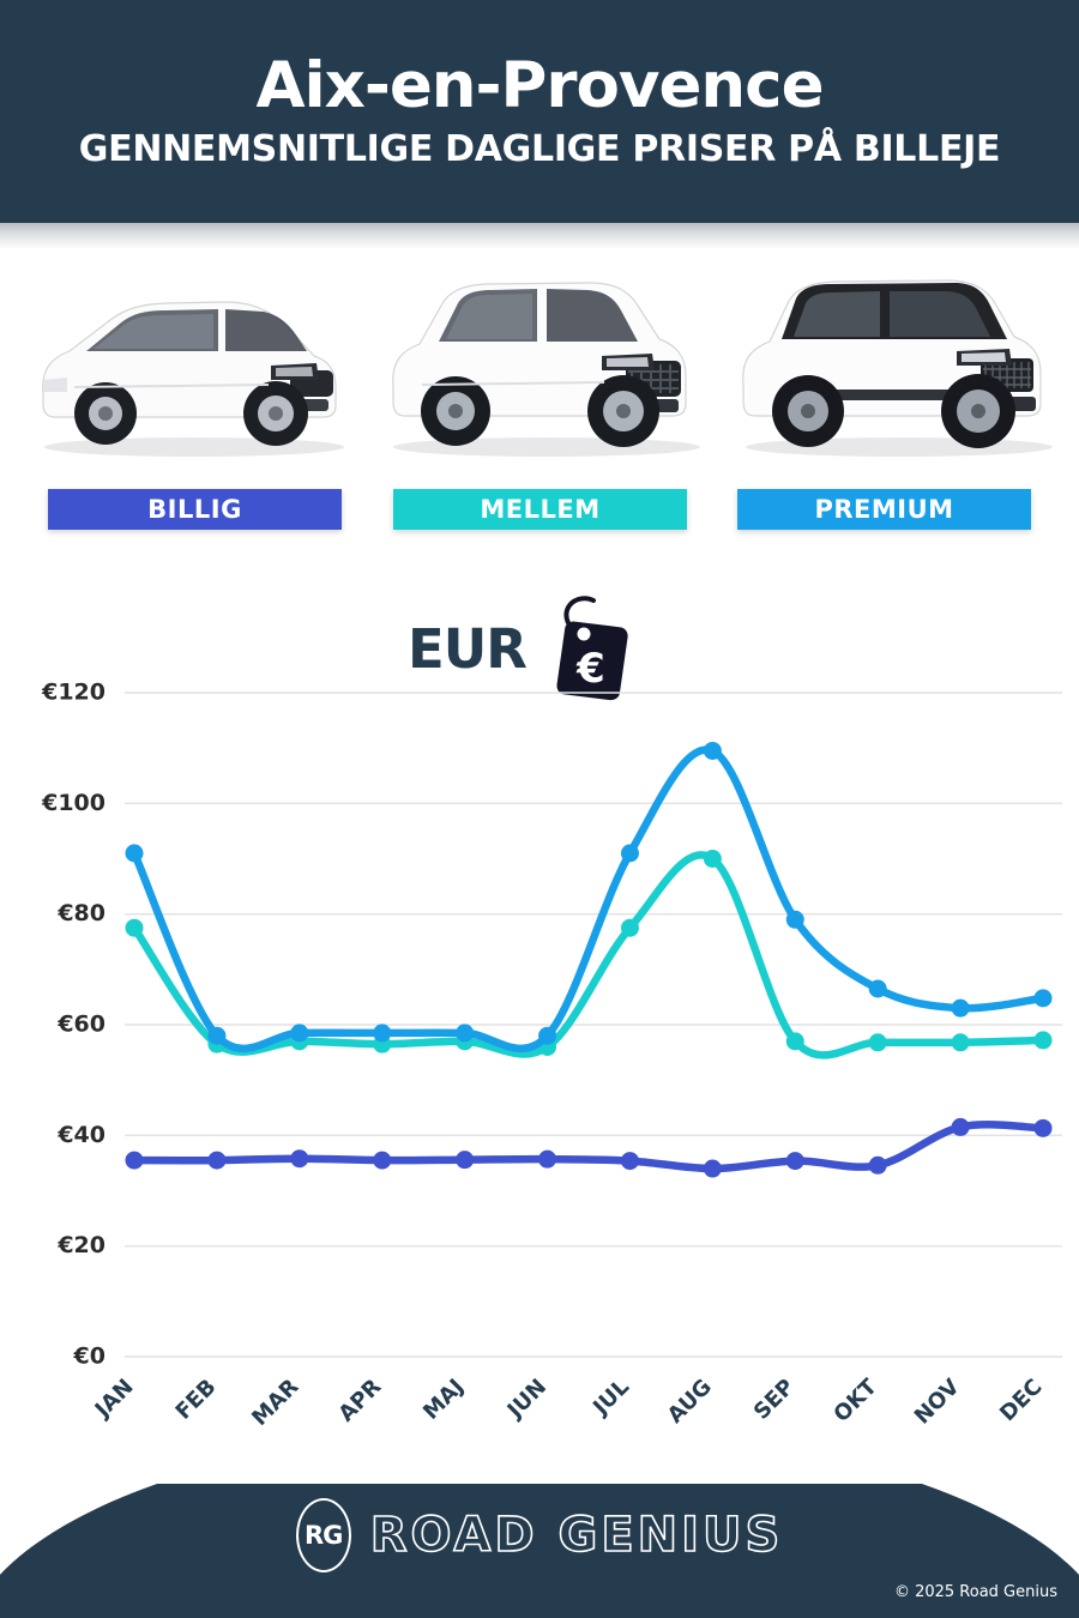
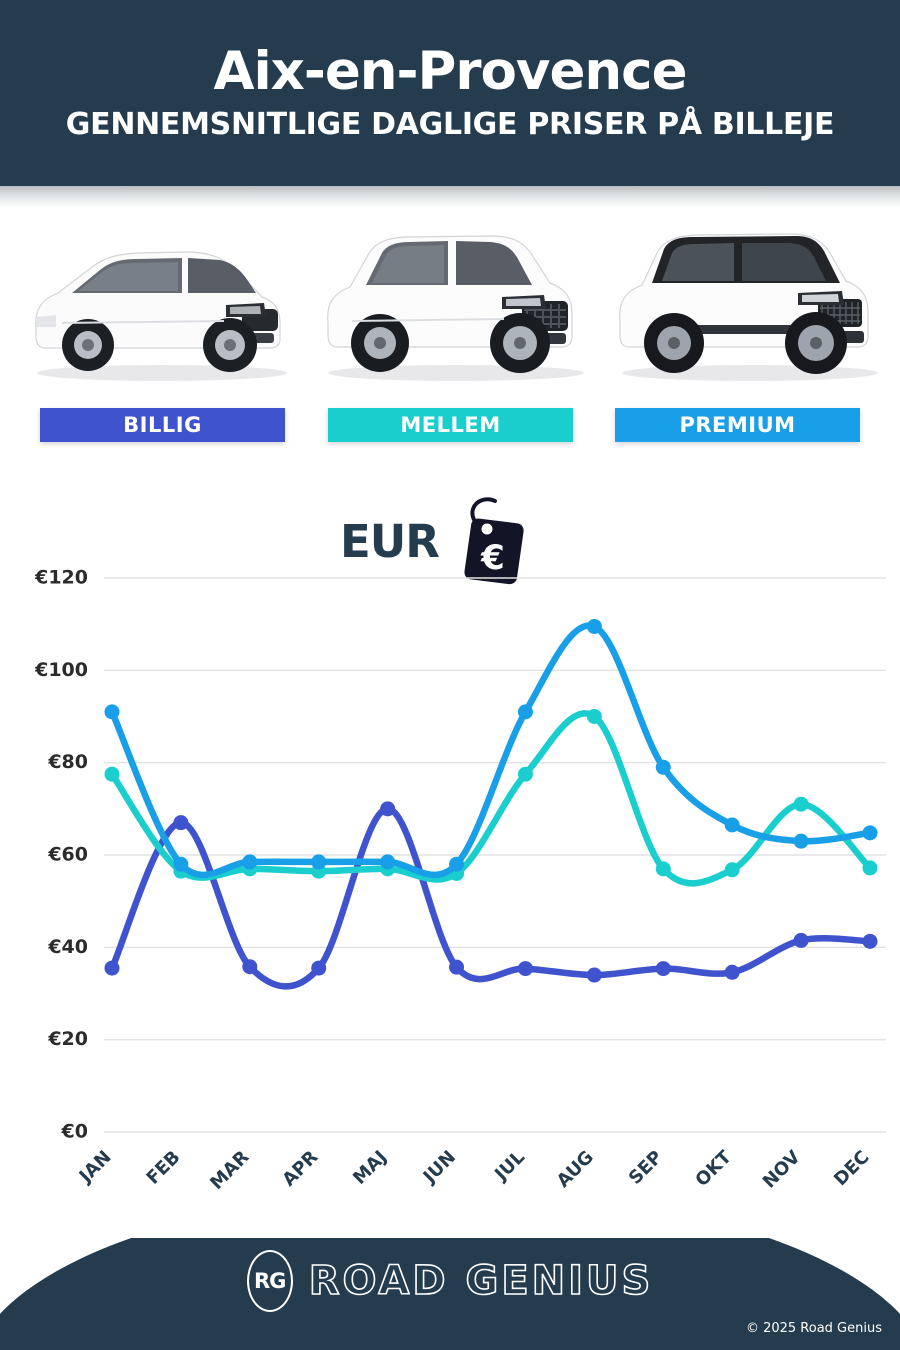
BILLIG/FEB: €36 -> €67
BILLIG/MAJ: €36 -> €70
MELLEM/NOV: €57 -> €71
